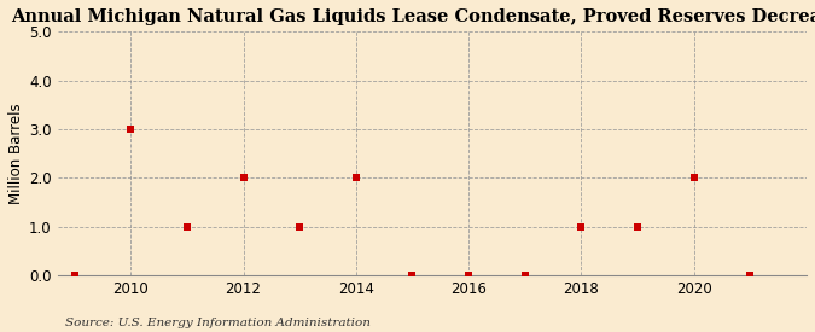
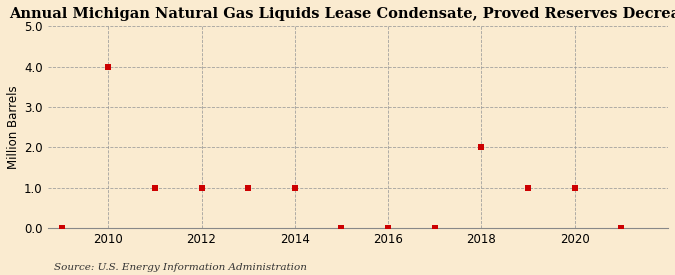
2010: 3 -> 4
2012: 2 -> 1
2014: 2 -> 1
2018: 1 -> 2
2020: 2 -> 1
